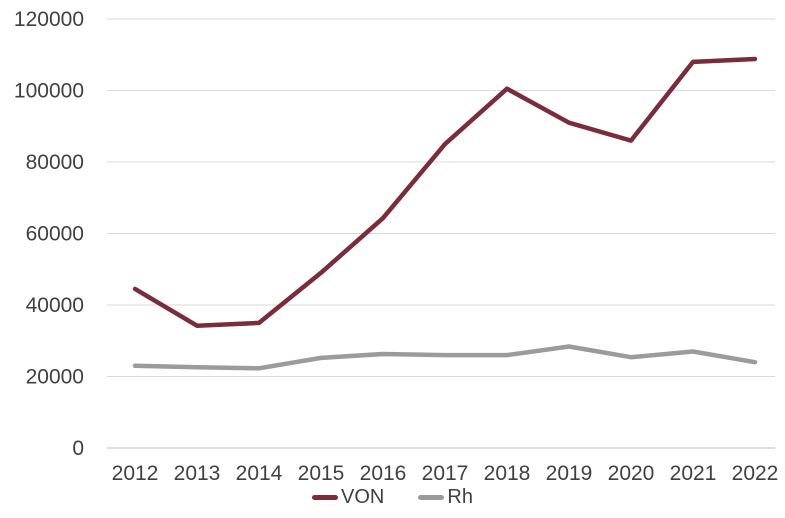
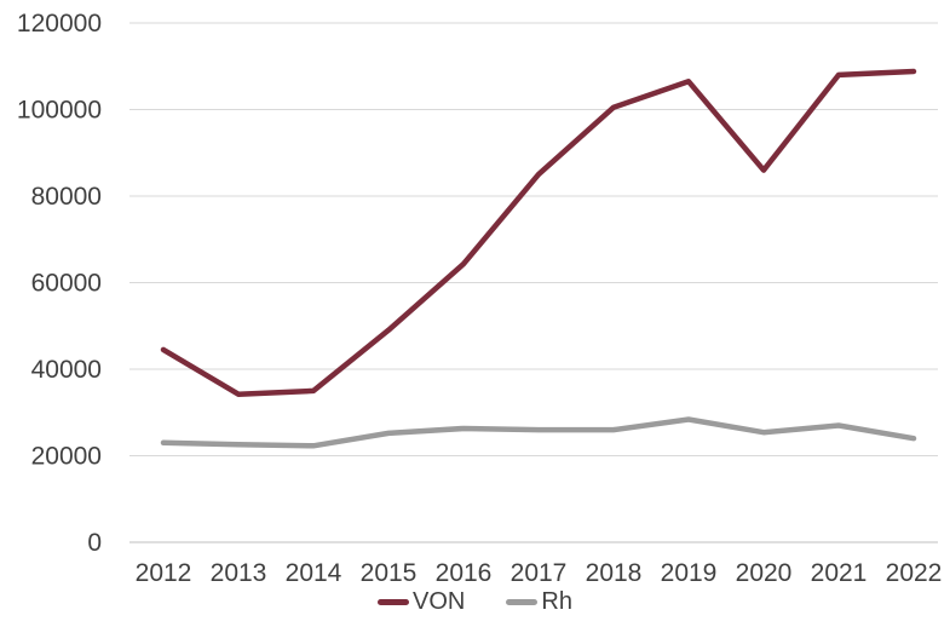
VON/2019: 91000 -> 106000
